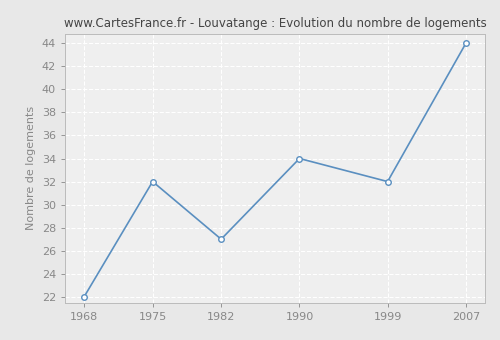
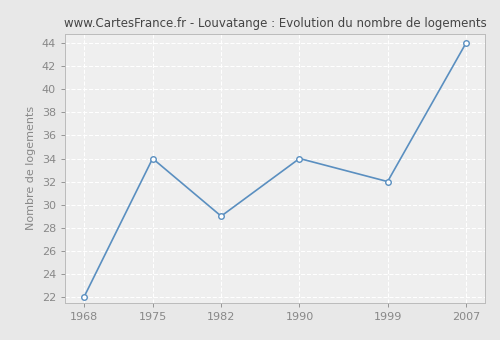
1975: 32 -> 34
1982: 27 -> 29
